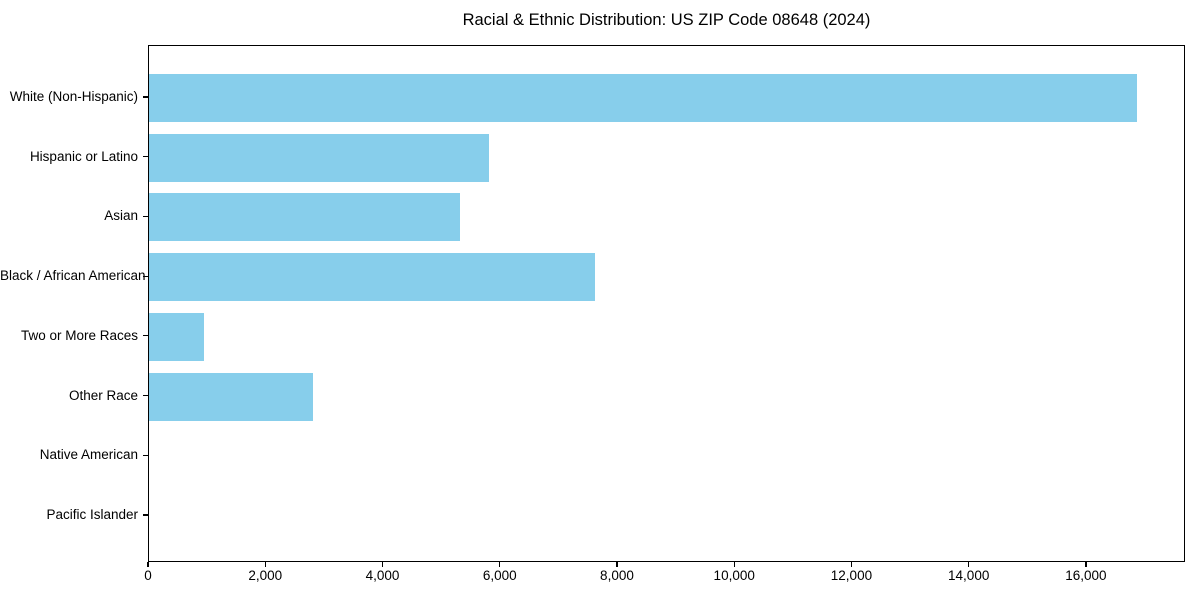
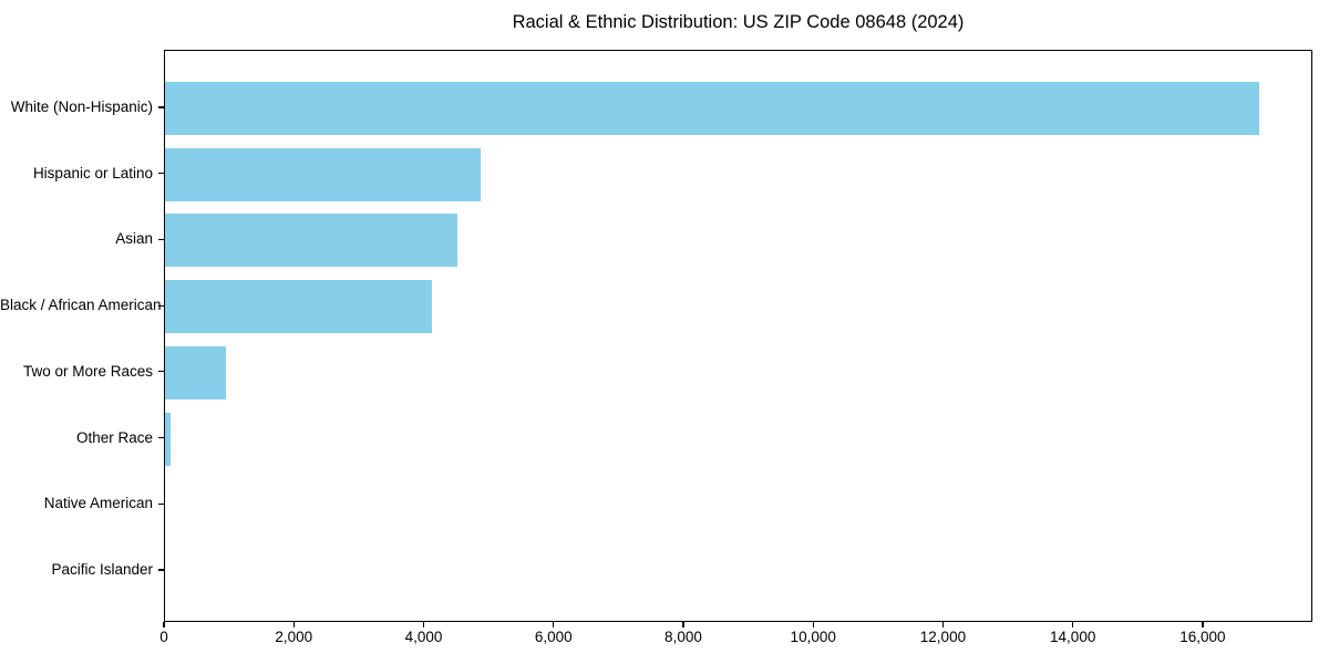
Hispanic or Latino: 5800 -> 4900
Asian: 5300 -> 4500
Black / African American: 7600 -> 4100
Other Race: 2800 -> 100
